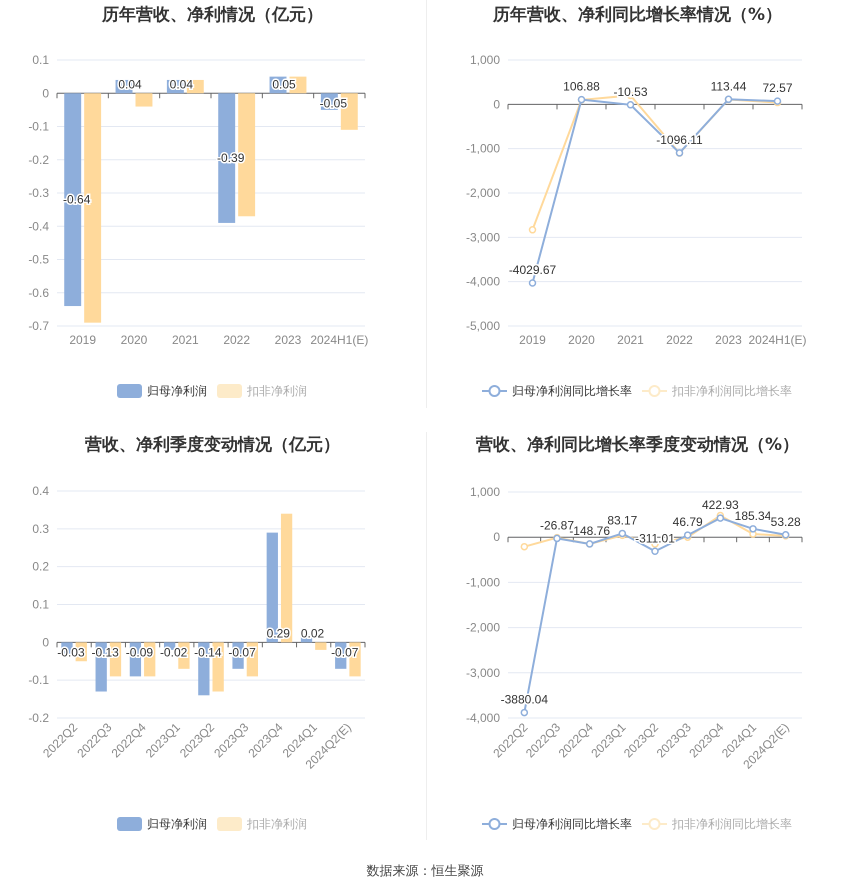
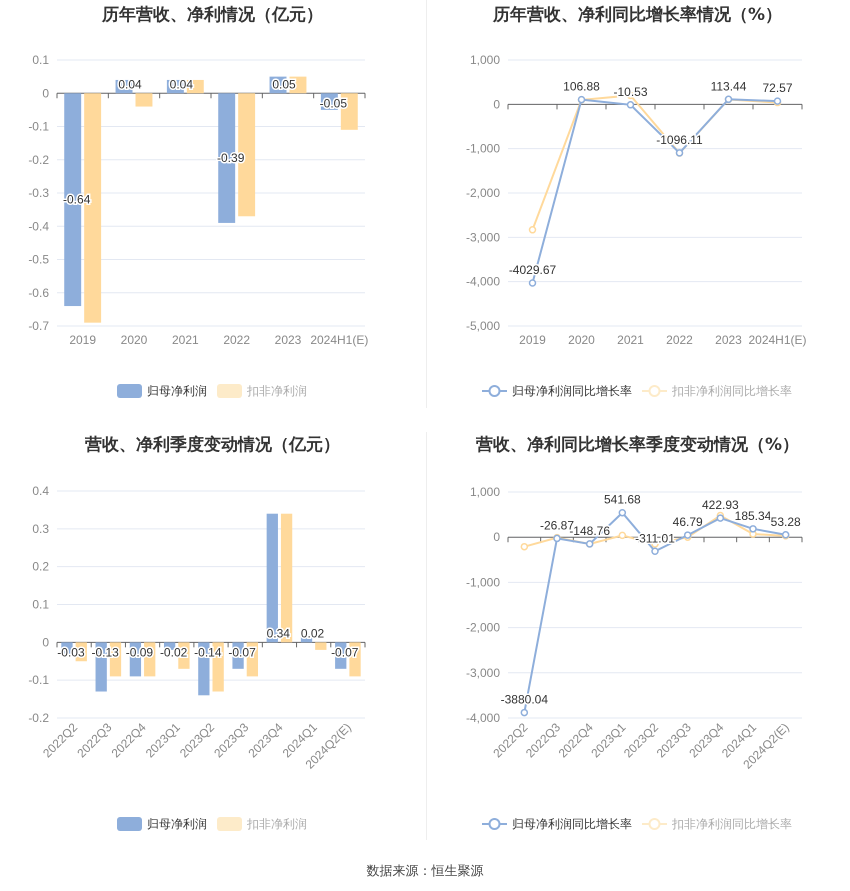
营收、净利季度变动情况（亿元）/归母净利润/2023Q4: 0.29 -> 0.34
营收、净利同比增长率季度变动情况（%）/归母净利润同比增长率/2023Q1: 83.17 -> 541.68
